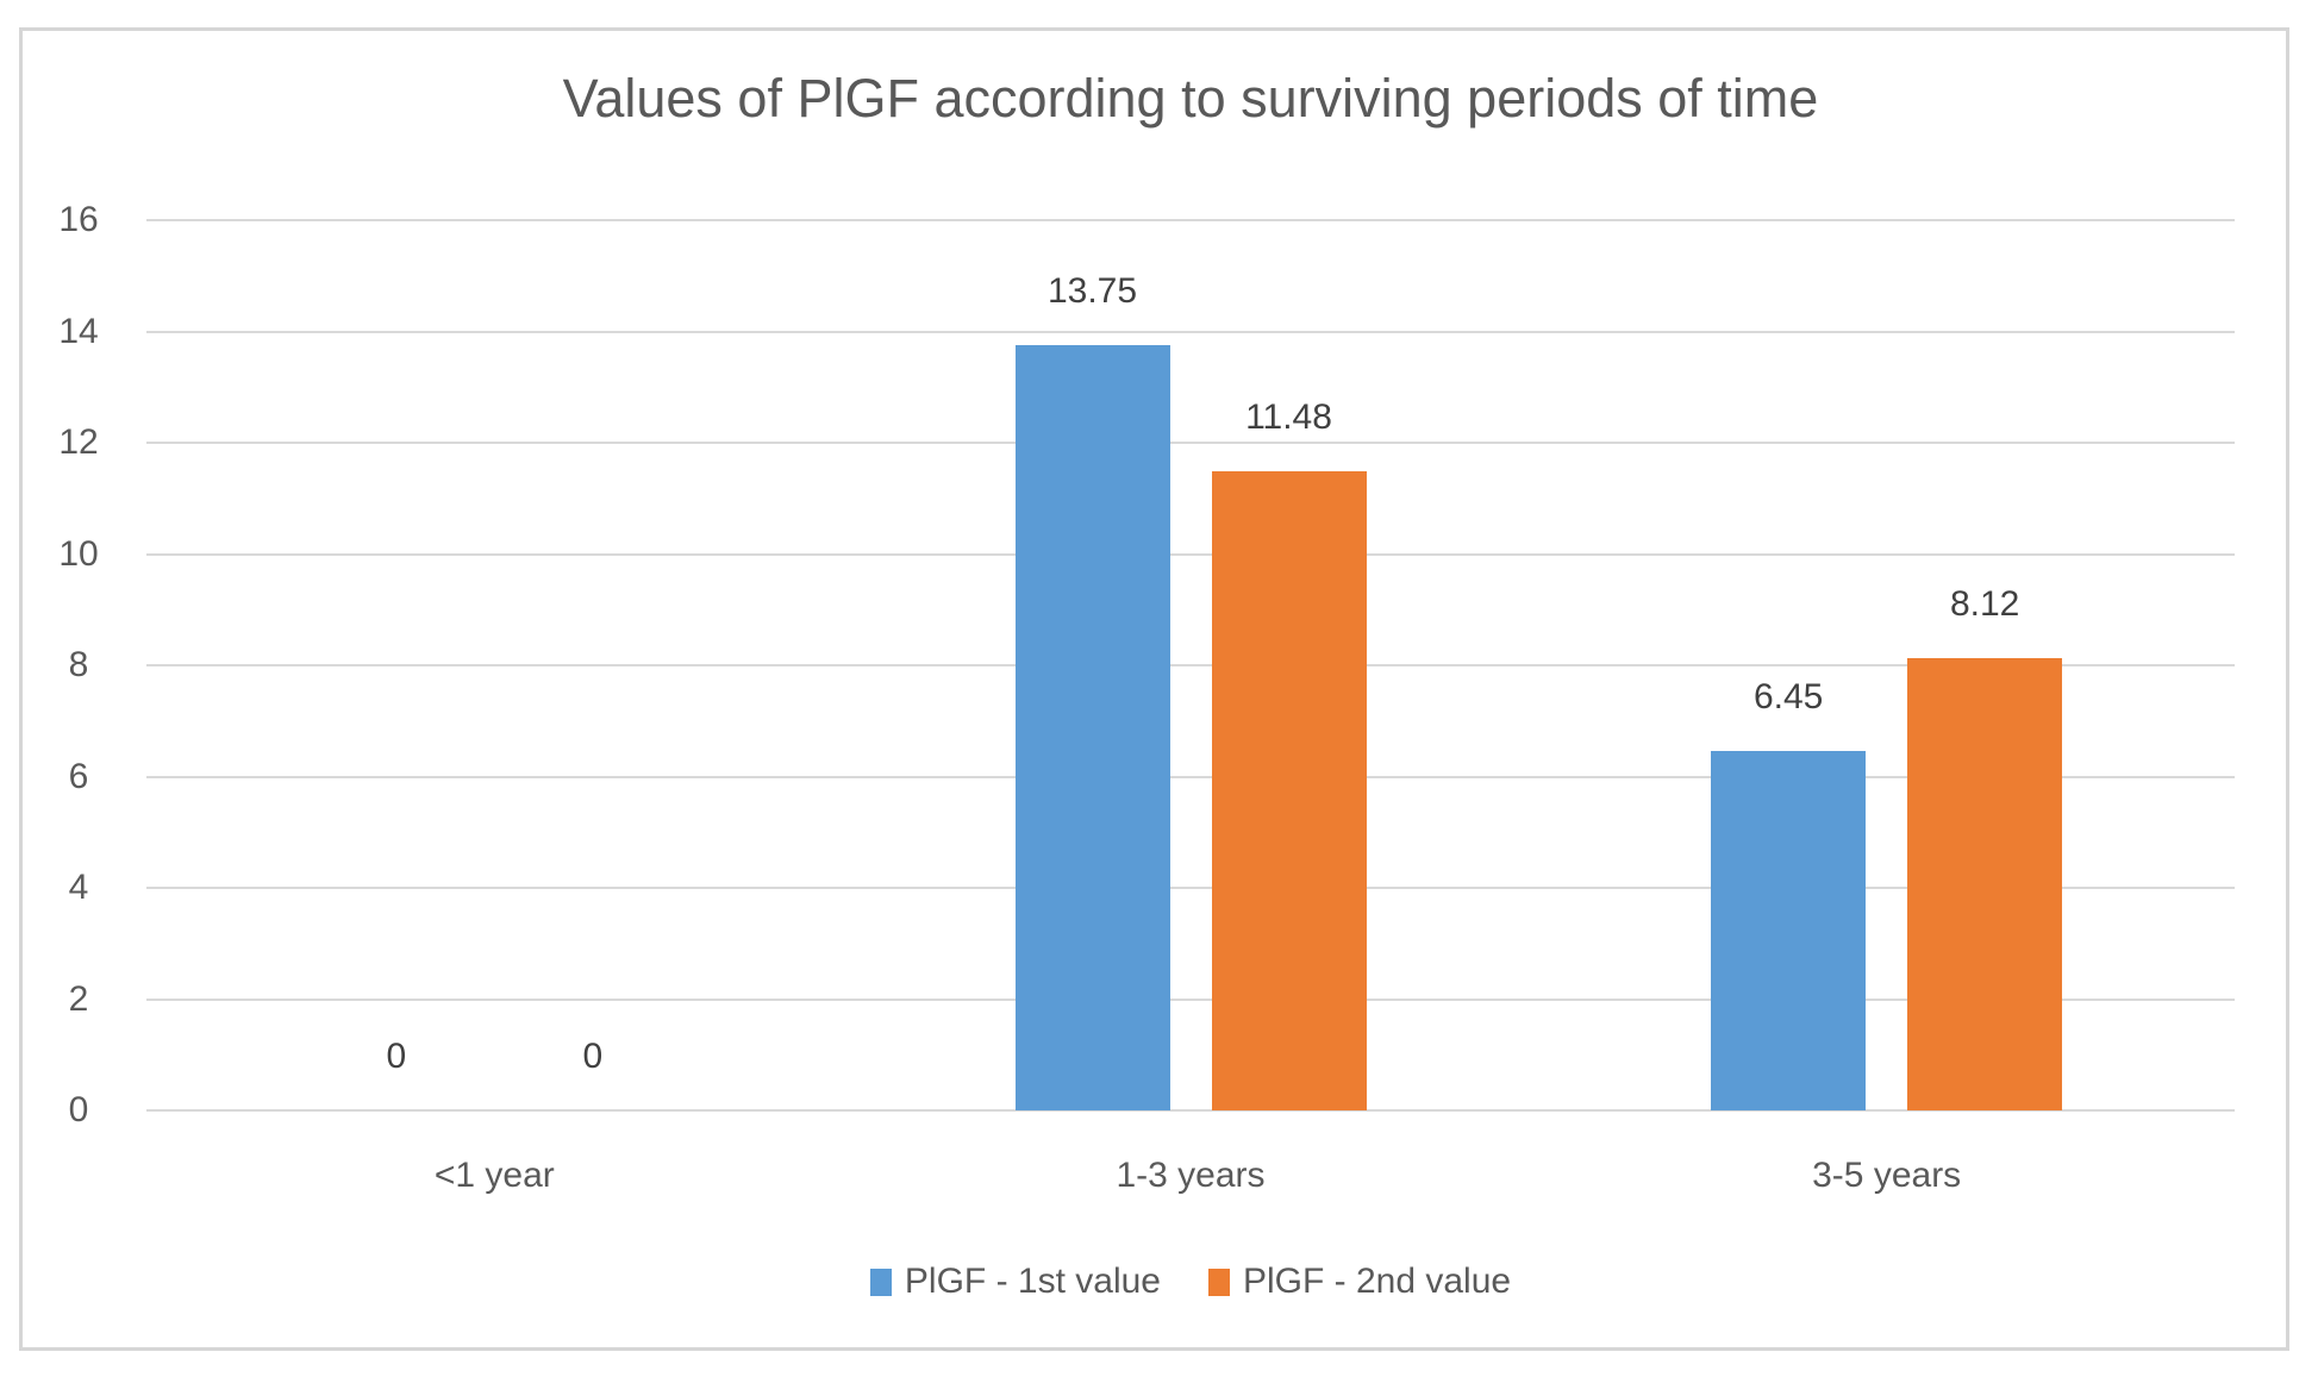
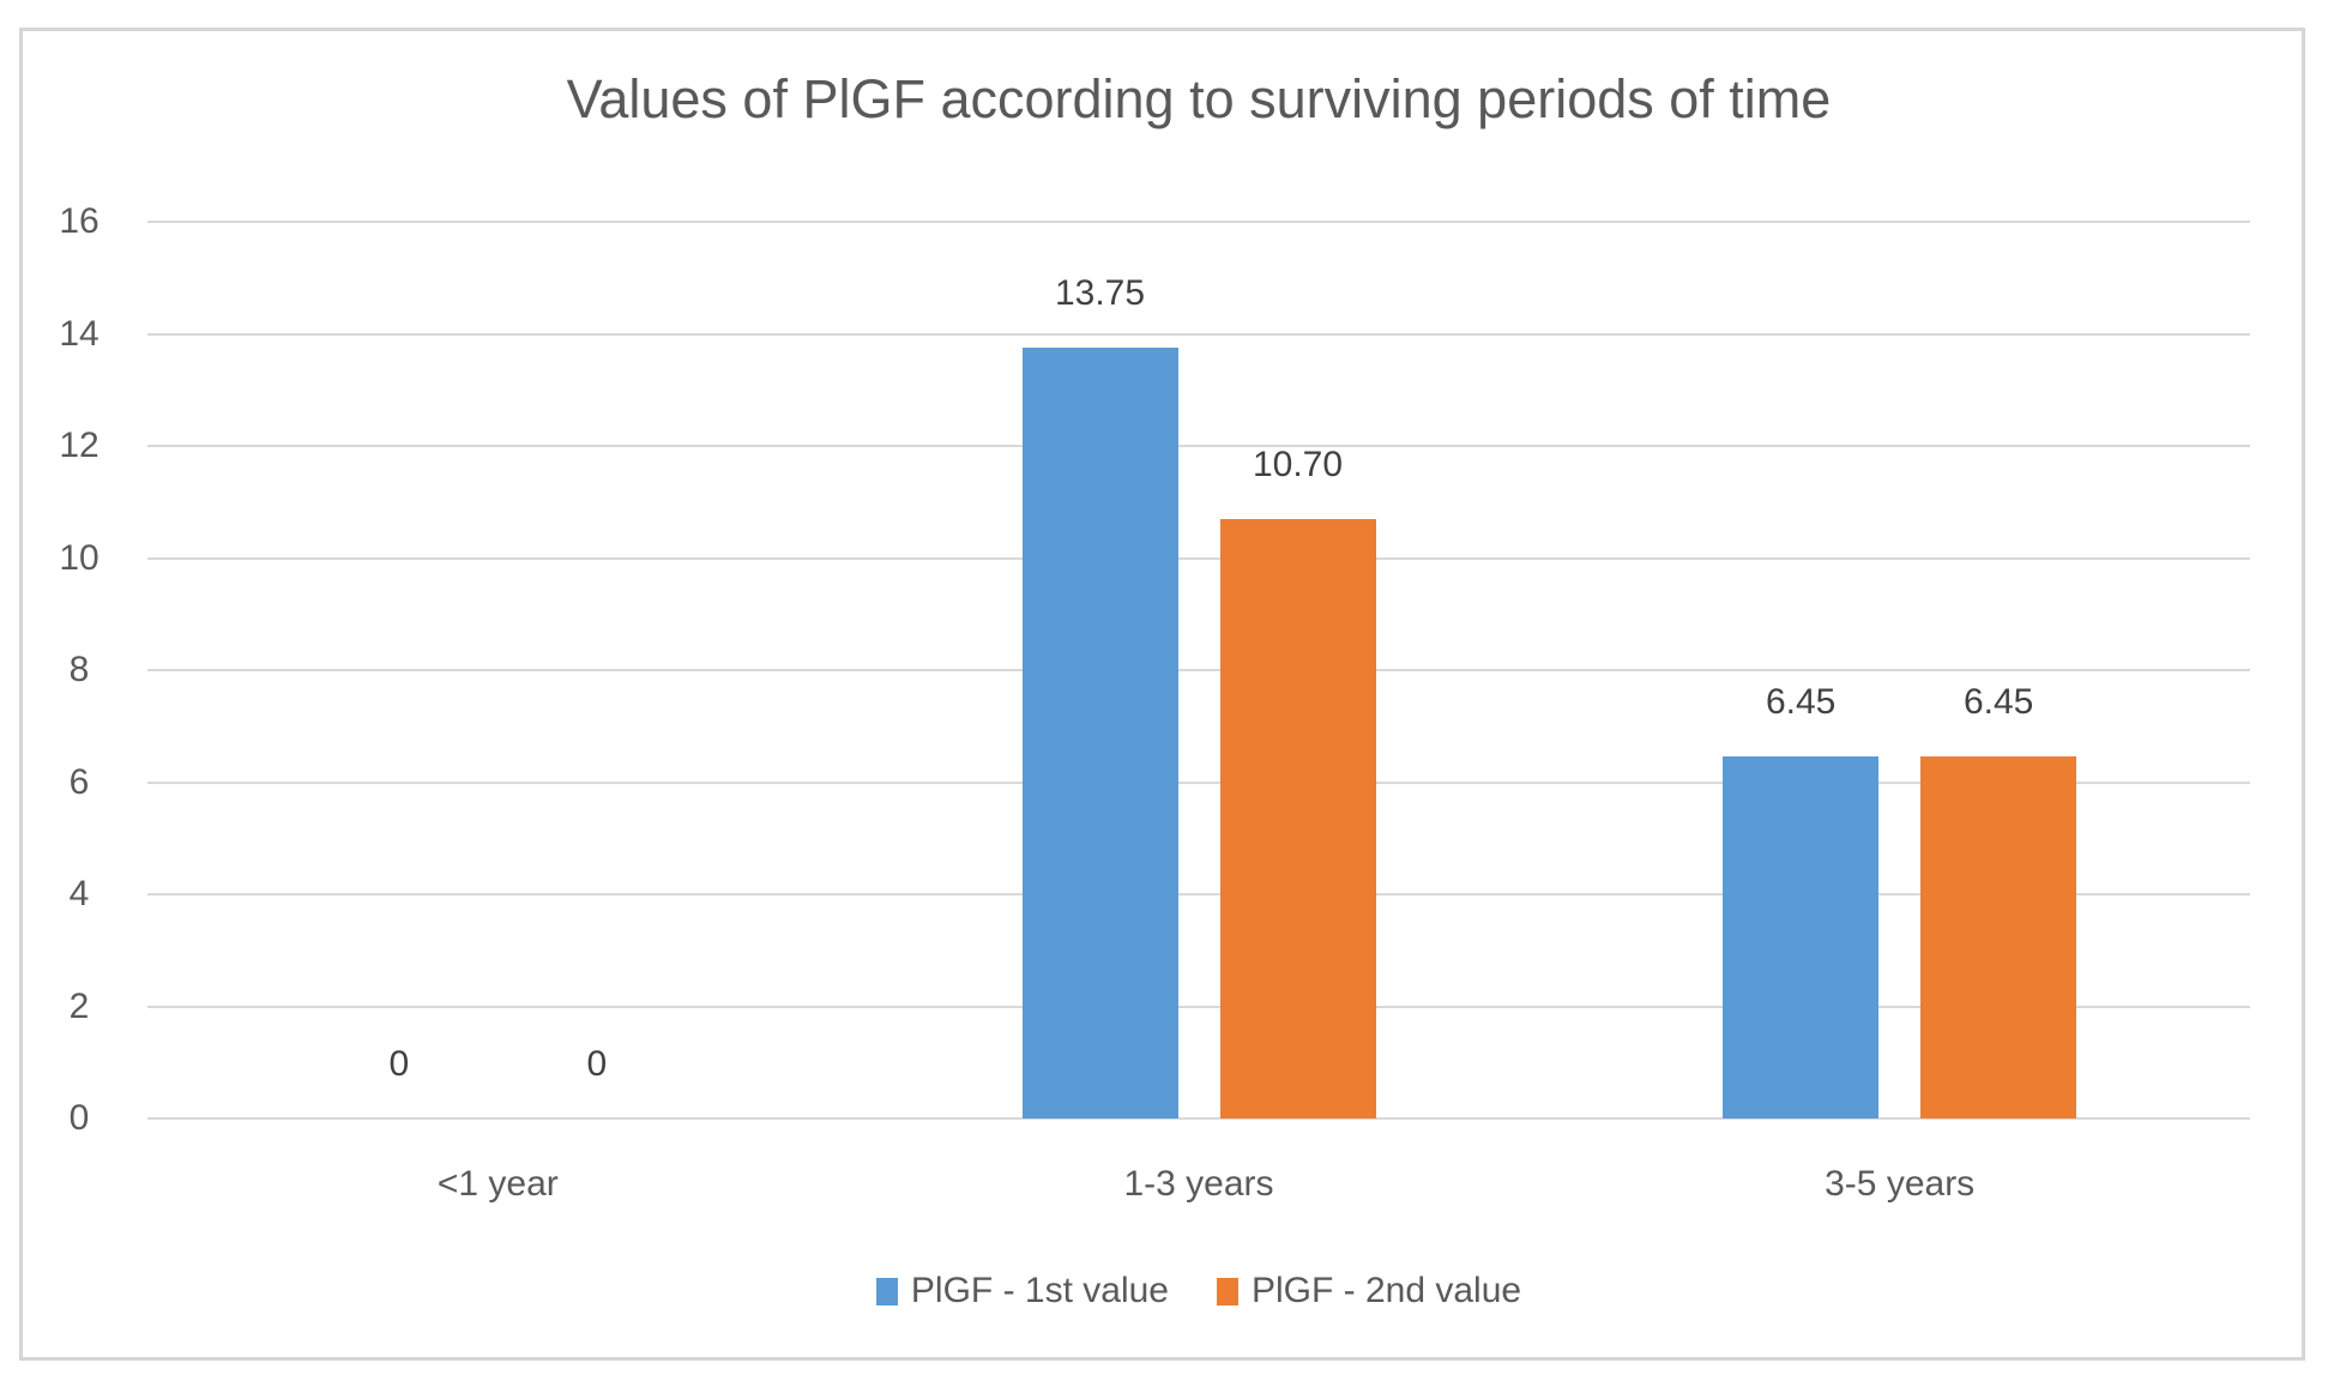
PlGF - 2nd value/1-3 years: 11.48 -> 10.70
PlGF - 2nd value/3-5 years: 8.12 -> 6.45
